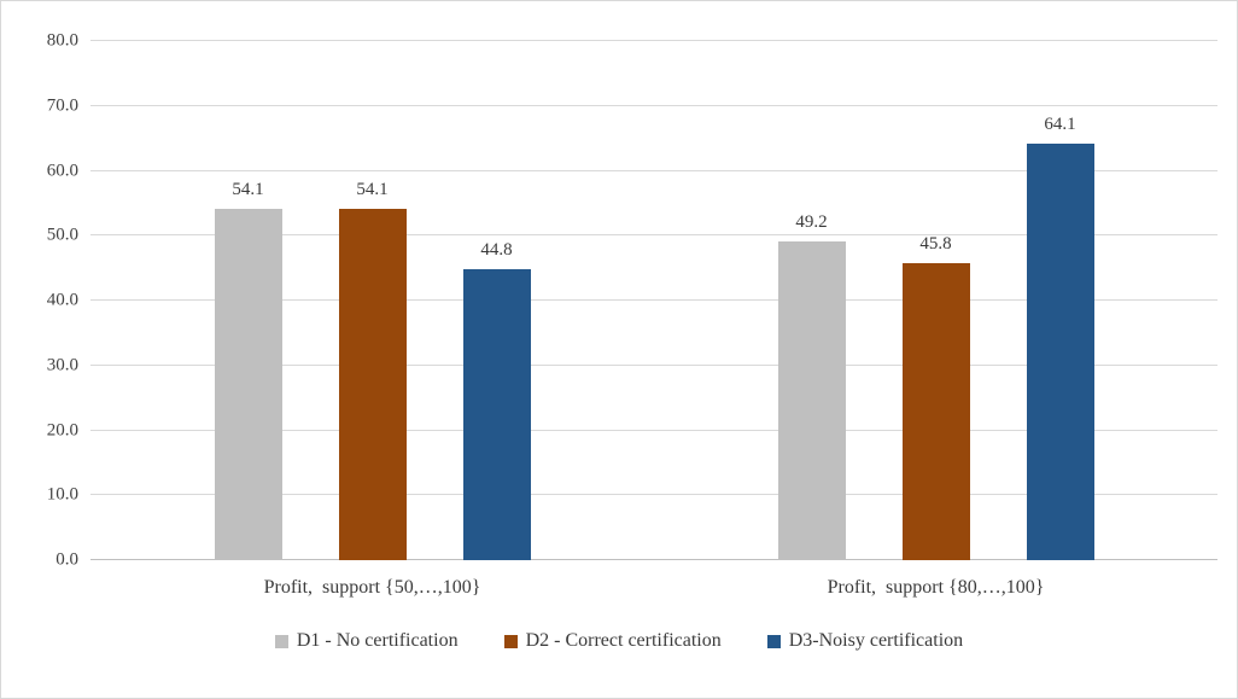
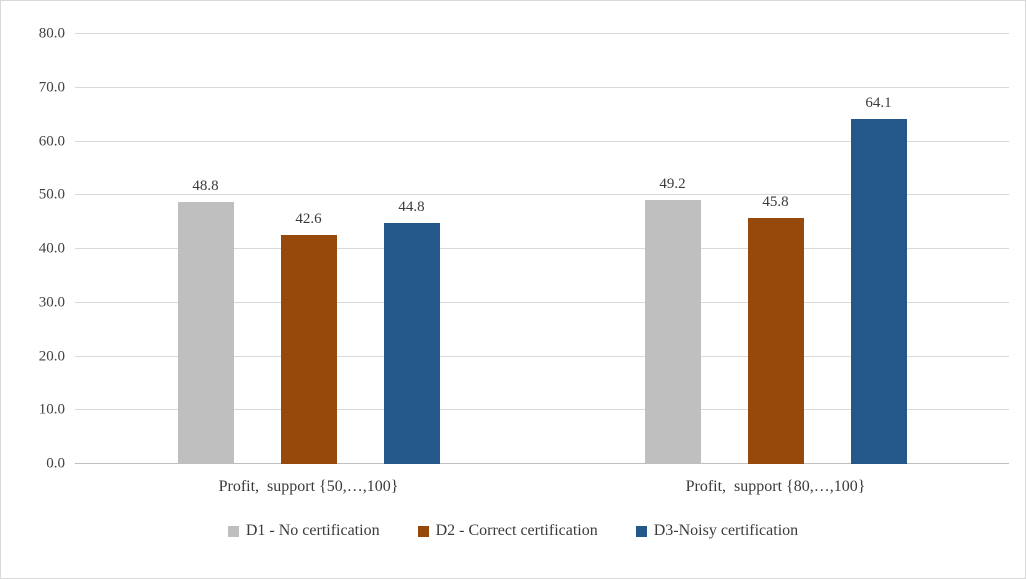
D1 - No certification/Profit, support {50,…,100}: 54.1 -> 48.8
D2 - Correct certification/Profit, support {50,…,100}: 54.1 -> 42.6
